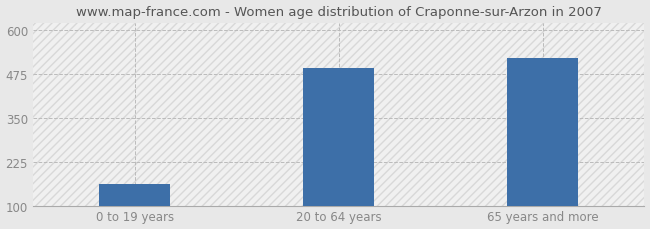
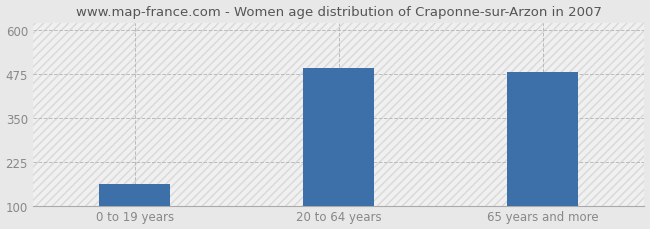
65 years and more: 520 -> 480
